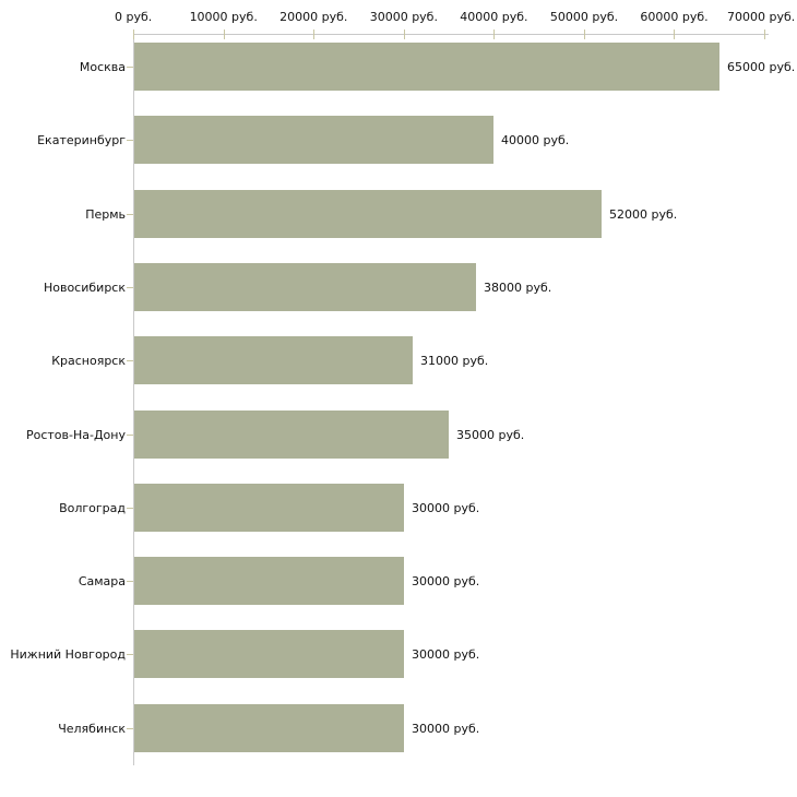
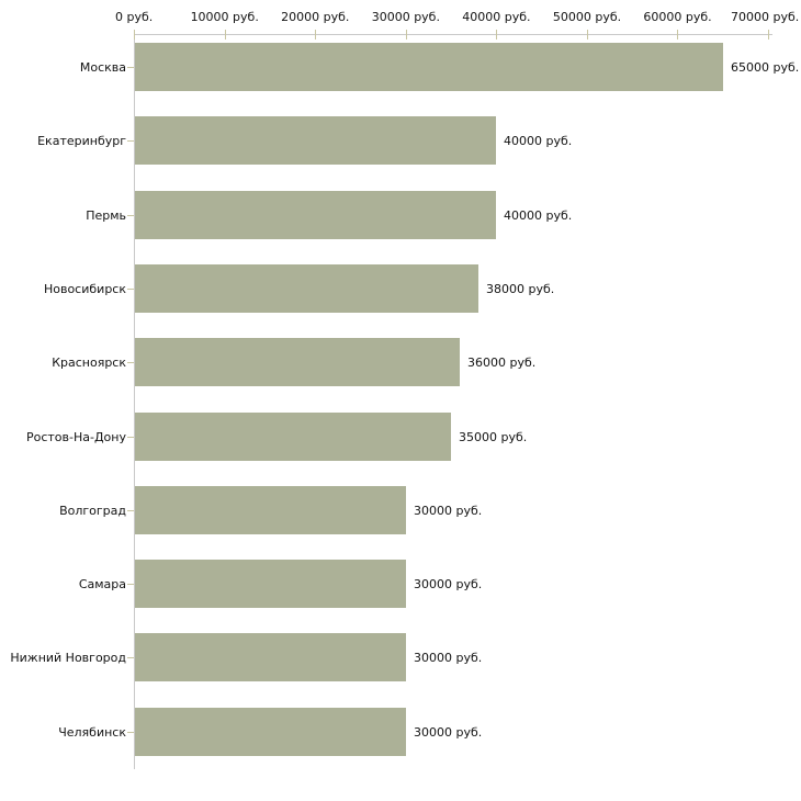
Пермь: 52000 -> 40000
Красноярск: 31000 -> 36000
